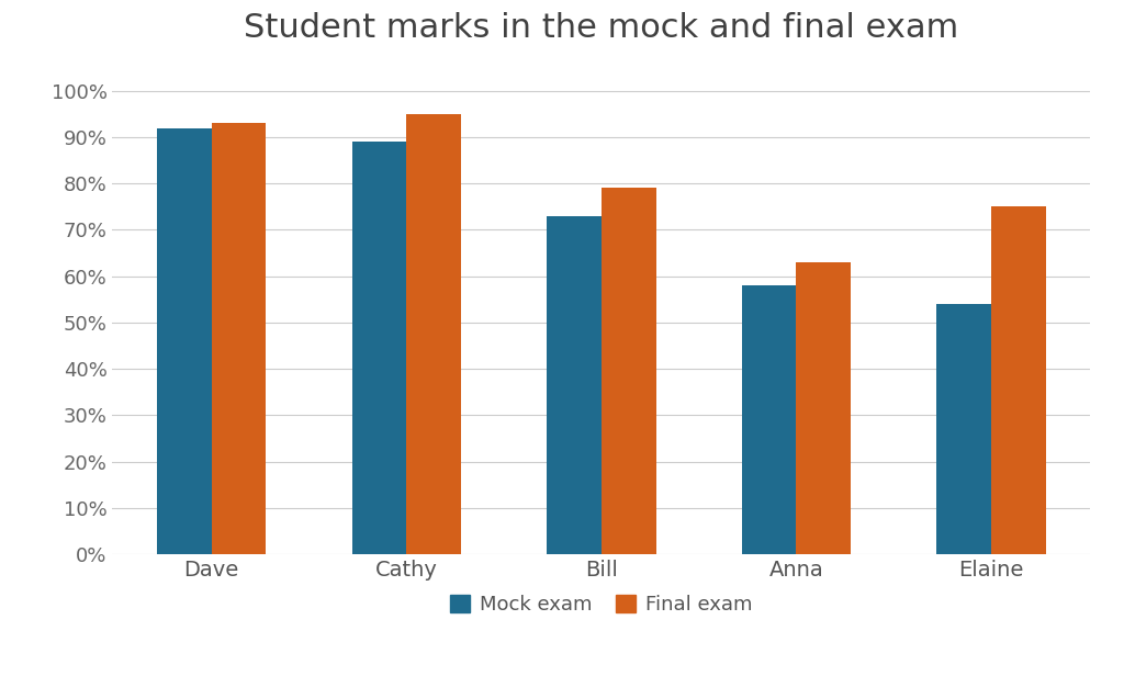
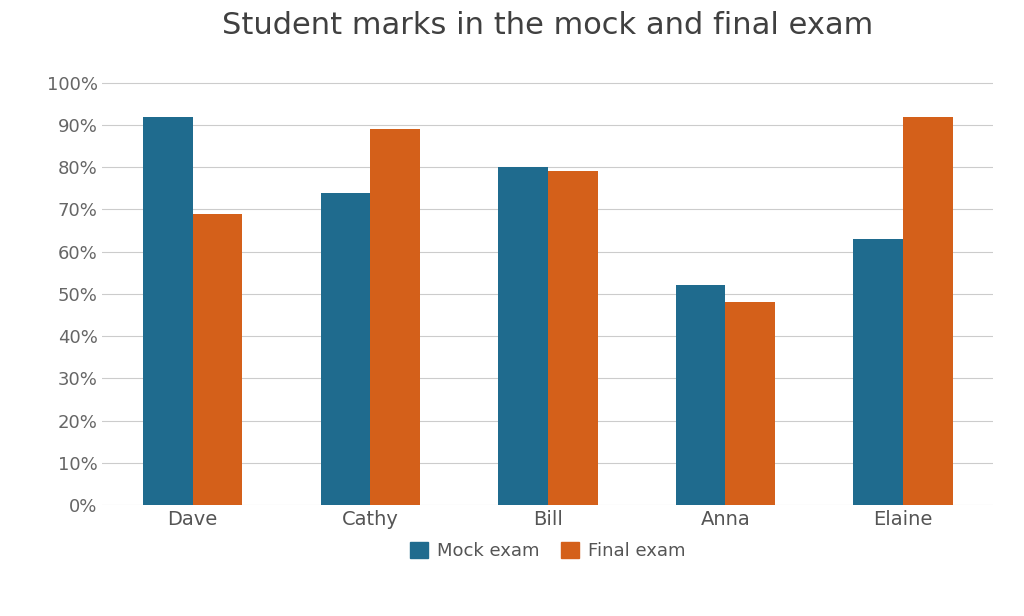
Final exam/Dave: 93% -> 69%
Mock exam/Cathy: 89% -> 74%
Final exam/Cathy: 95% -> 89%
Mock exam/Bill: 73% -> 80%
Mock exam/Anna: 58% -> 52%
Final exam/Anna: 63% -> 48%
Mock exam/Elaine: 54% -> 63%
Final exam/Elaine: 75% -> 92%
